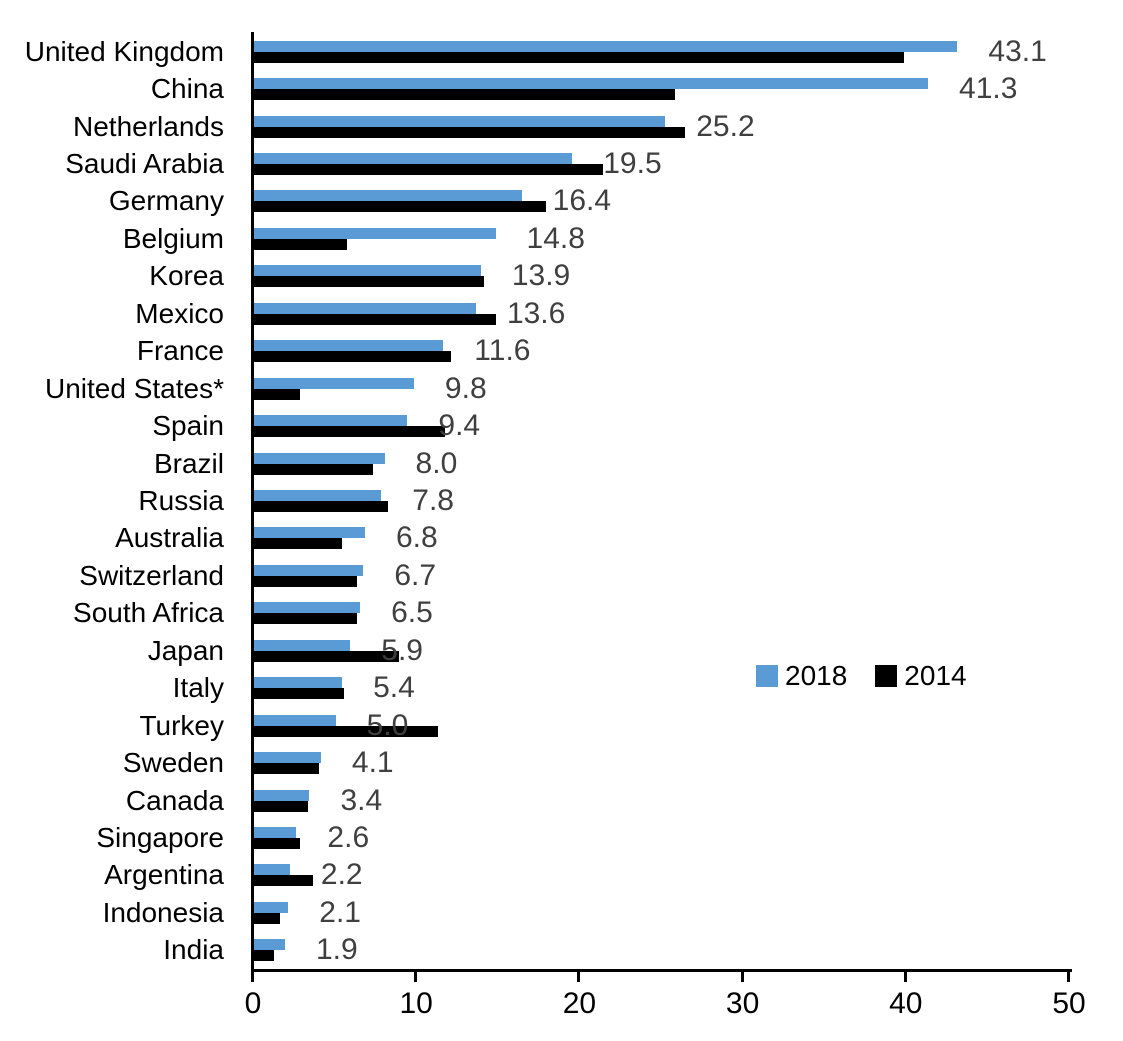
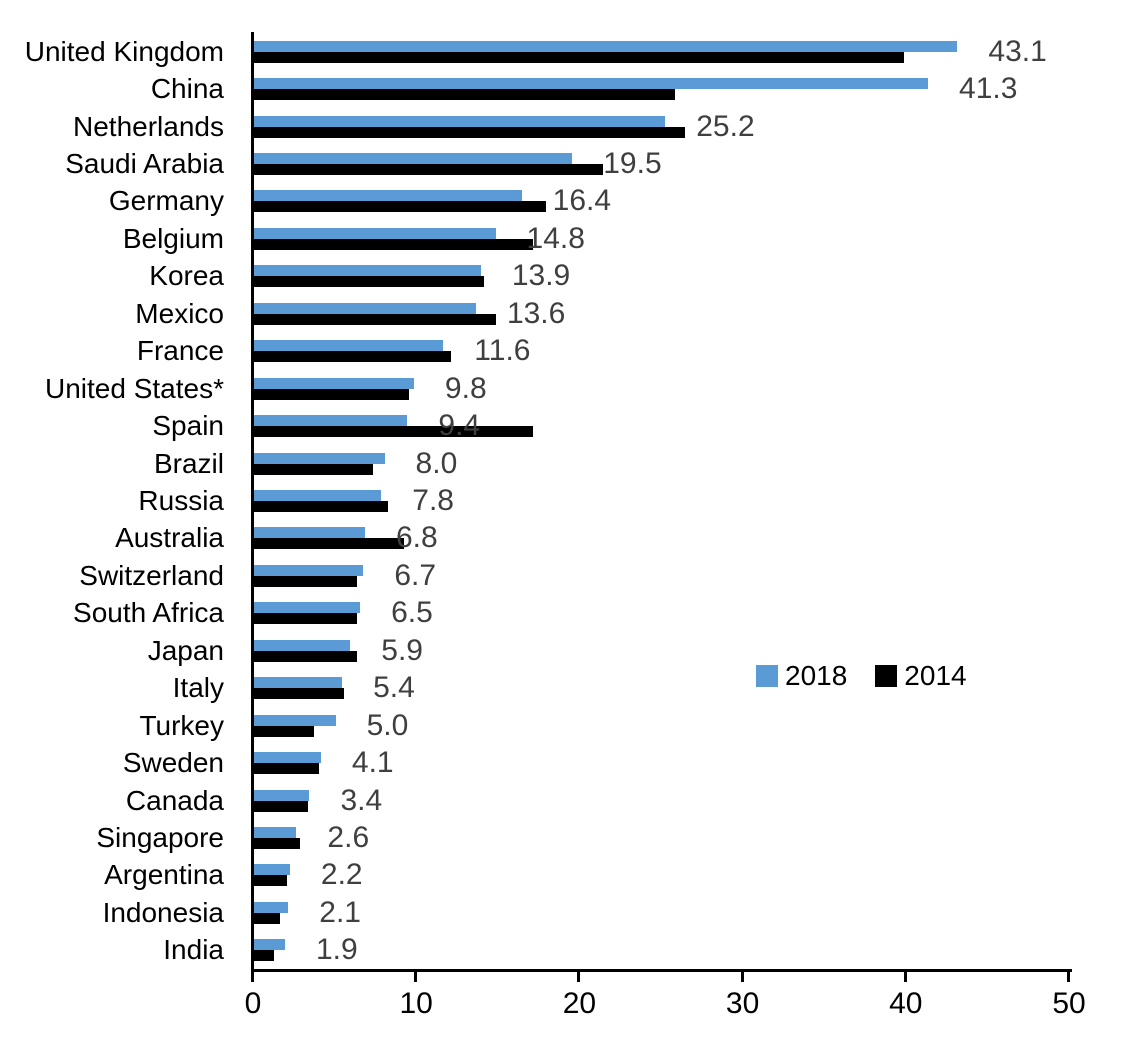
2014/Belgium: 5.7 -> 17.1
2014/United States*: 2.8 -> 9.5
2014/Spain: 11.7 -> 17.1
2014/Australia: 5.4 -> 9.2
2014/Japan: 8.9 -> 6.3
2014/Turkey: 11.3 -> 3.7
2014/Argentina: 3.6 -> 2.0
